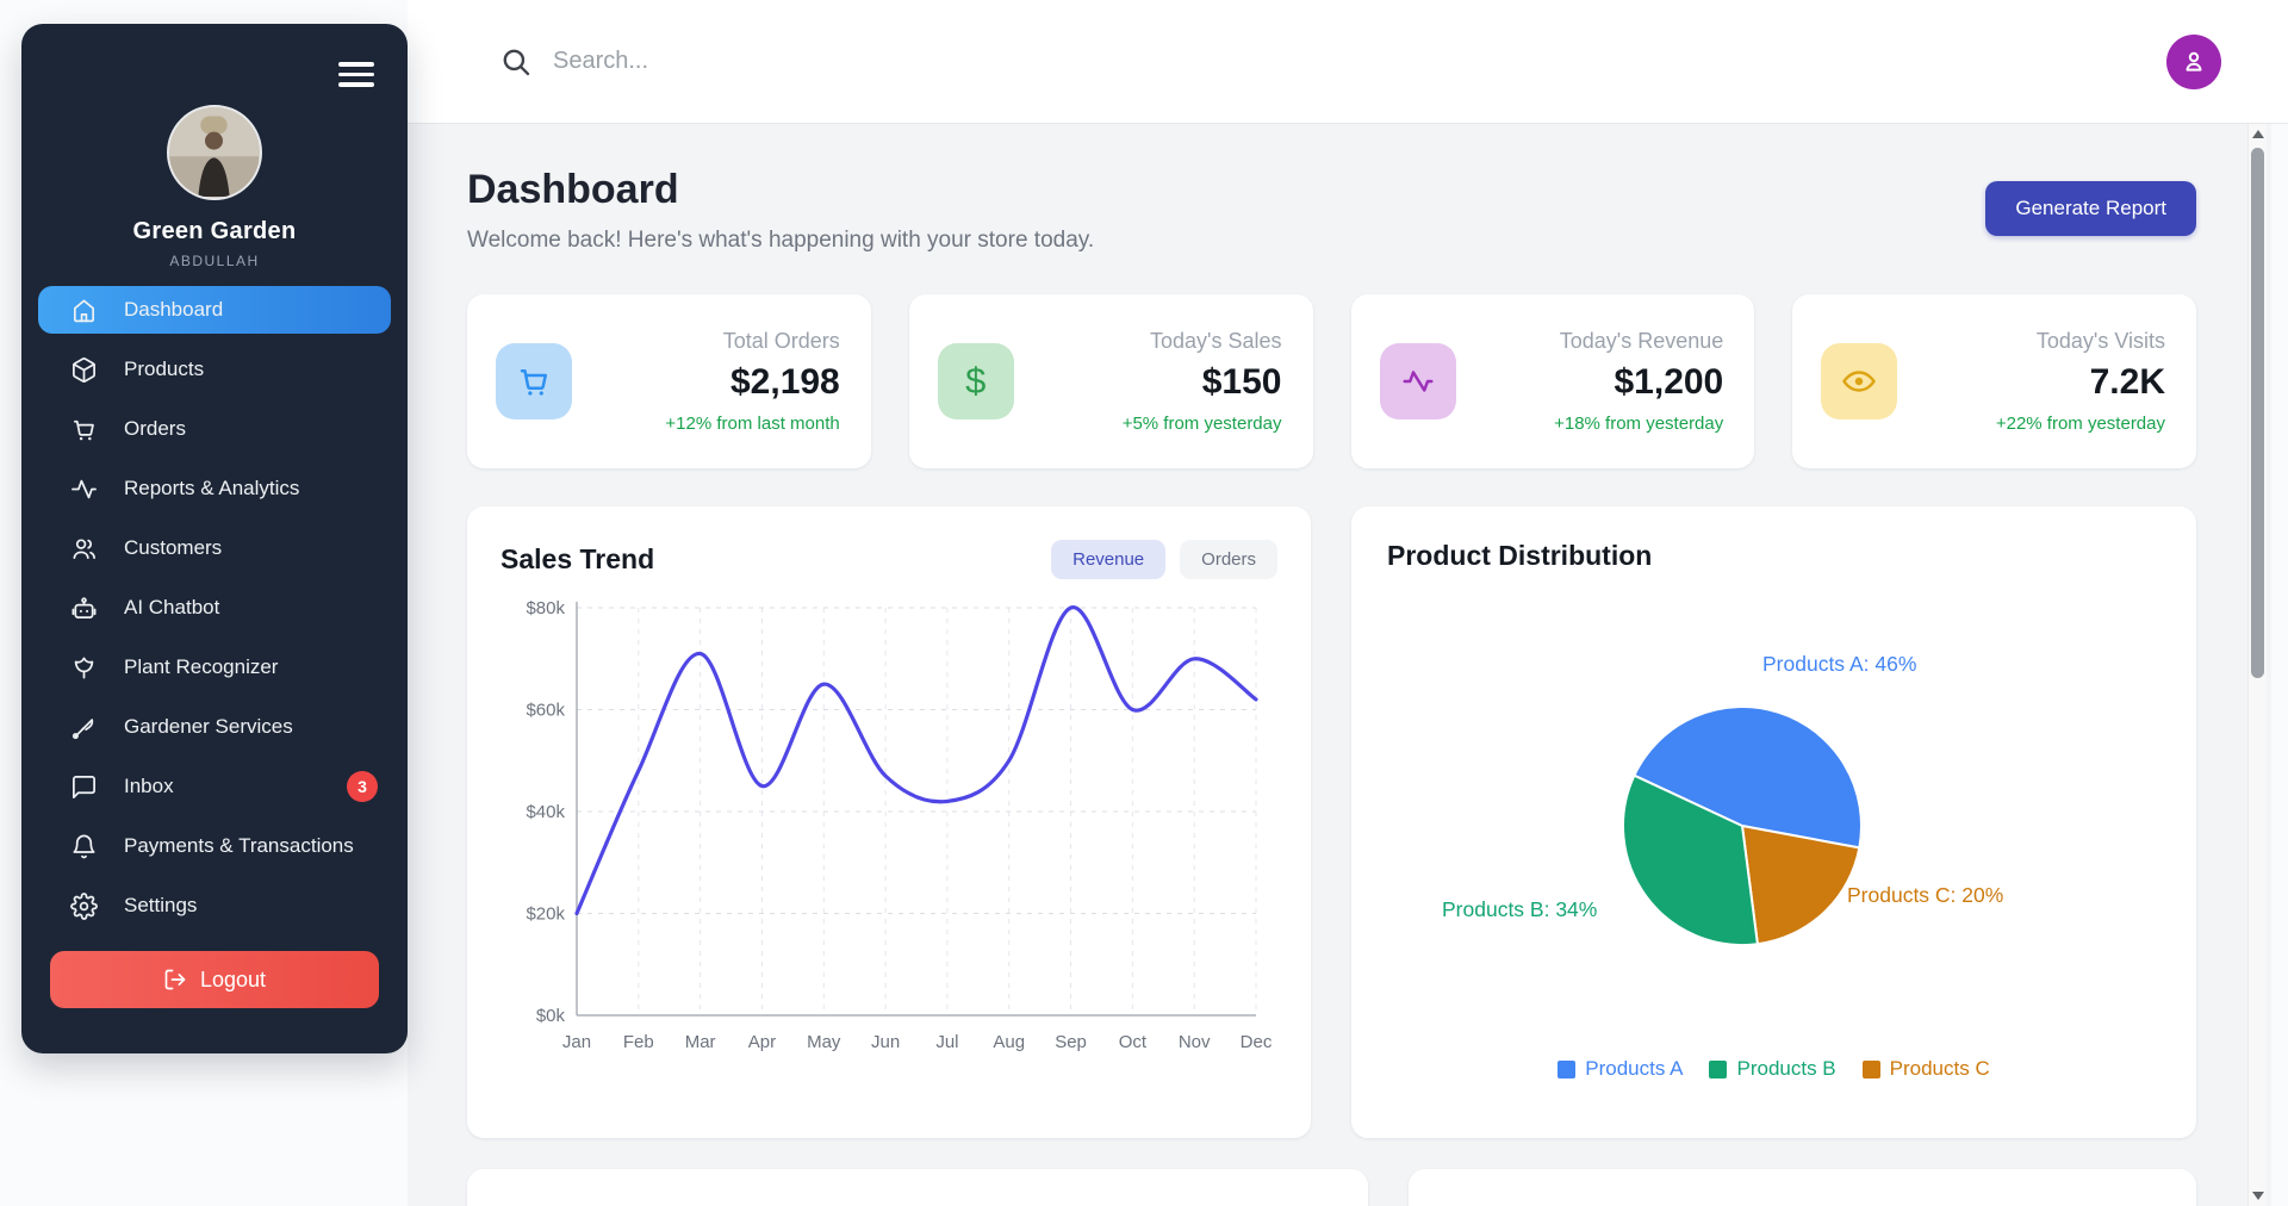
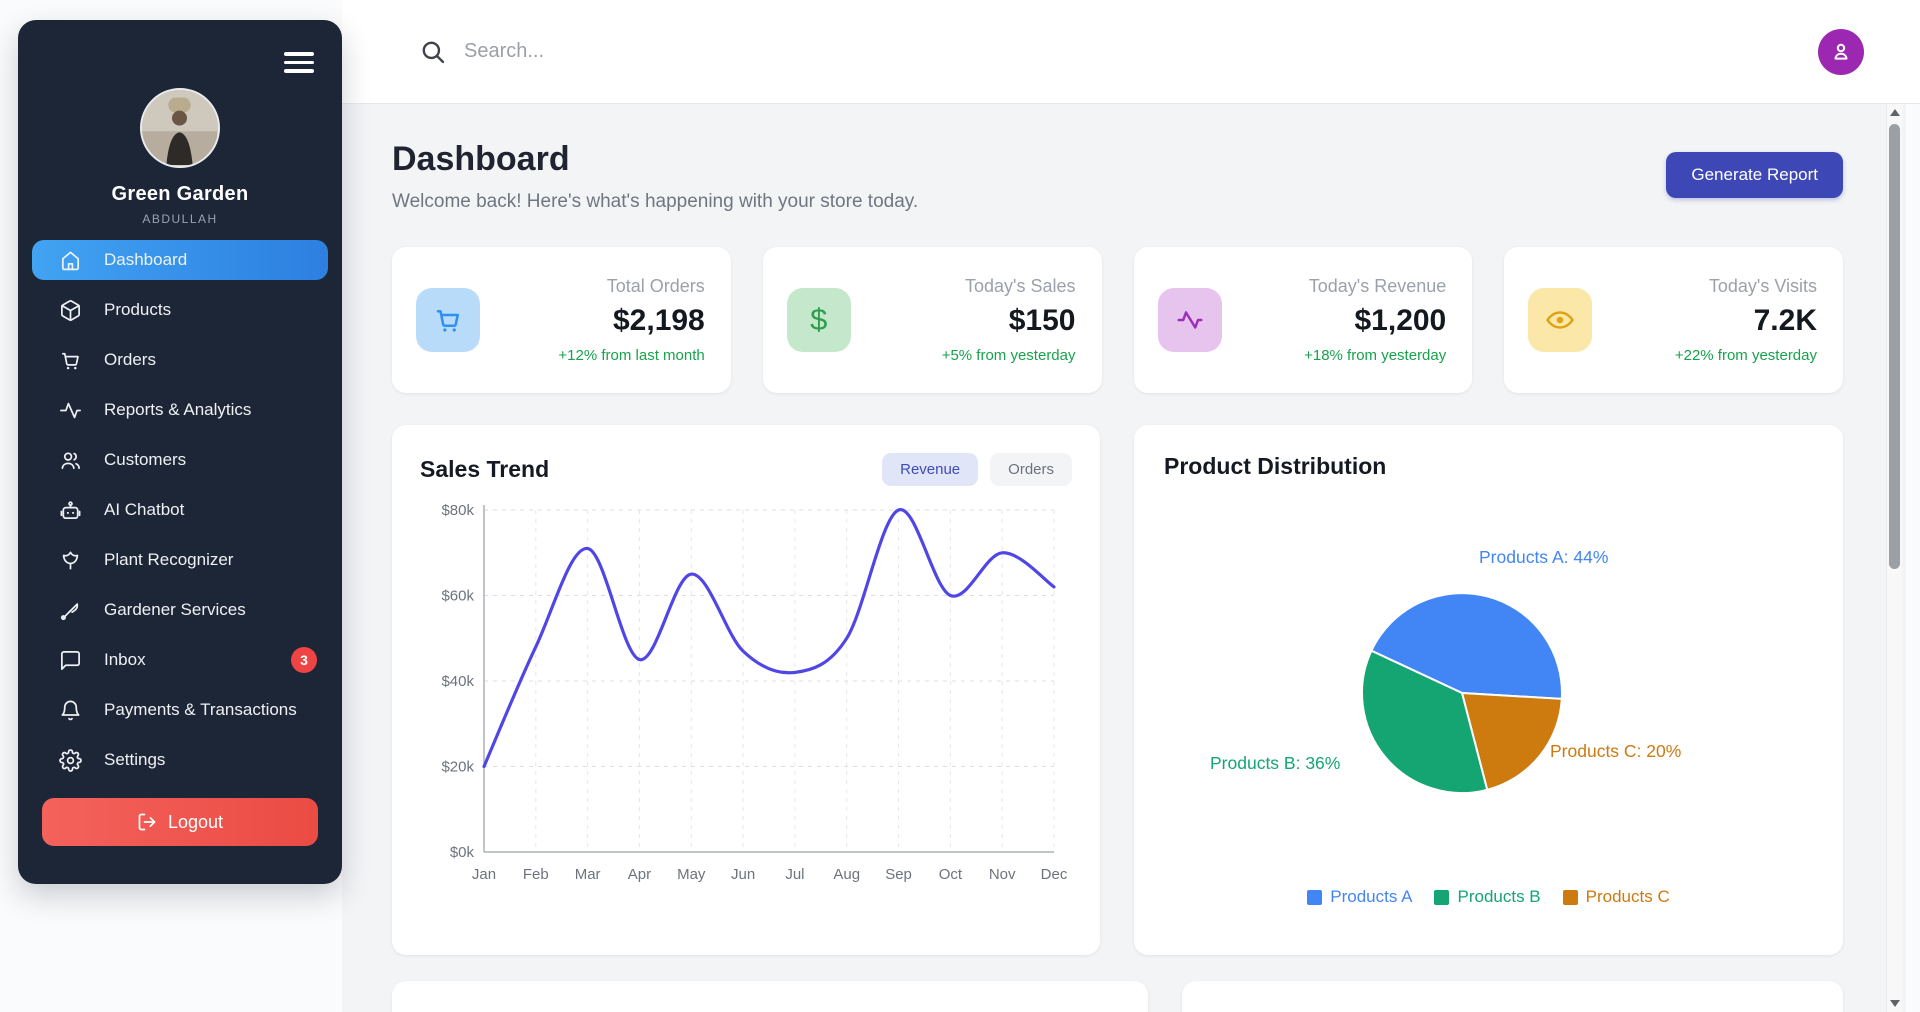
Product Distribution/Products A: 46% -> 44%
Product Distribution/Products B: 34% -> 36%
